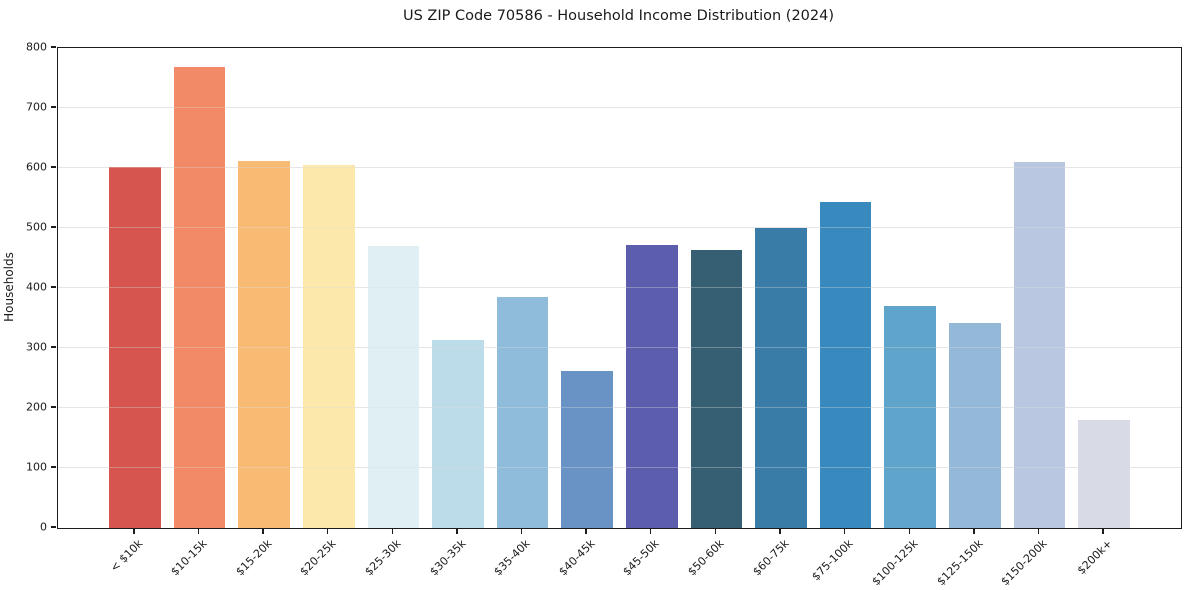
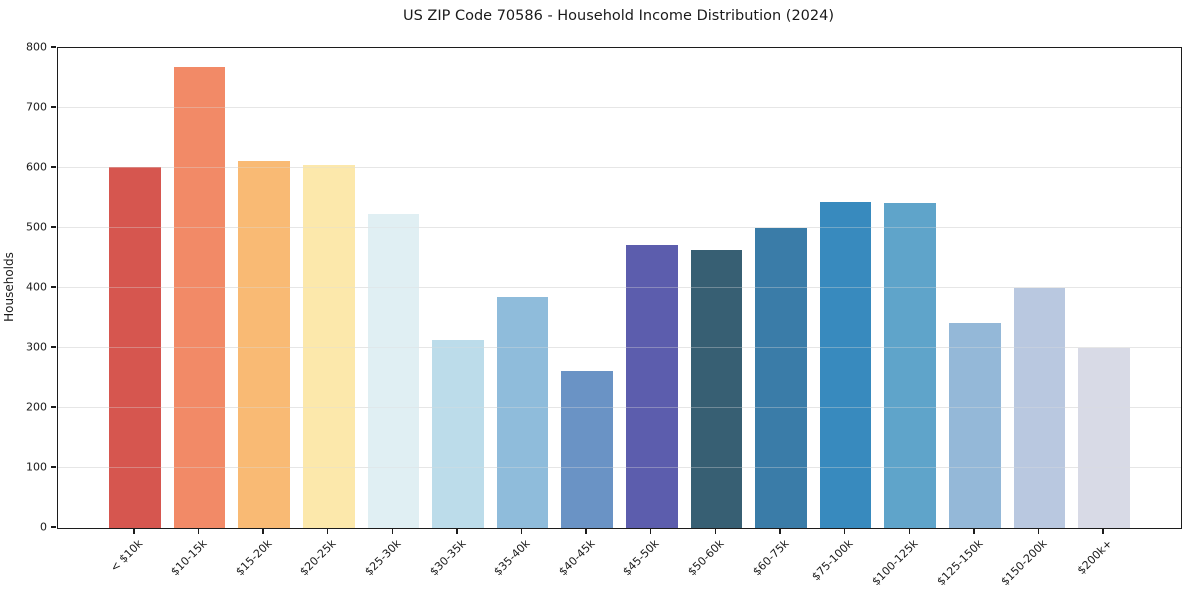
$25-30k: 470 -> 520
$100-125k: 370 -> 540
$150-200k: 610 -> 400
$200k+: 180 -> 300
